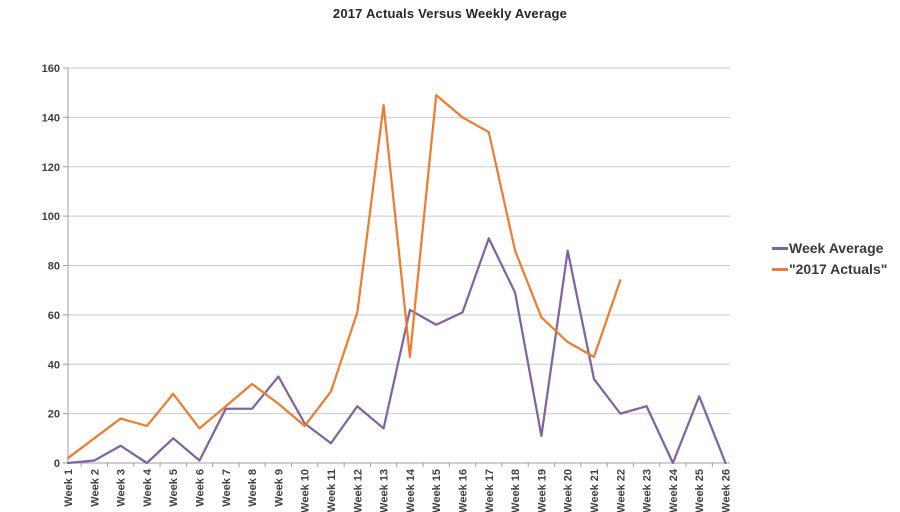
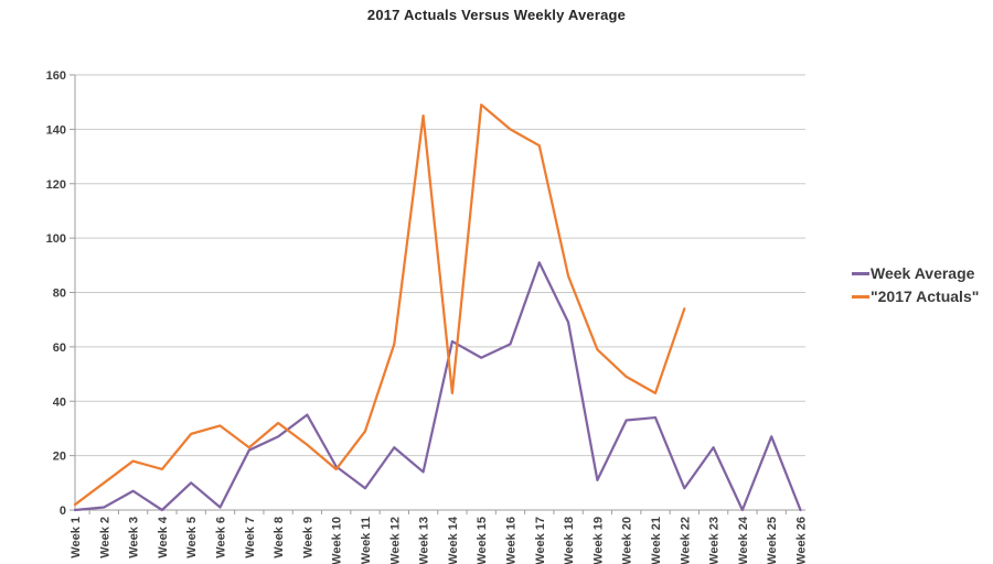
"2017 Actuals"/Week 6: 14 -> 31
Week Average/Week 8: 22 -> 27
Week Average/Week 20: 86 -> 33
Week Average/Week 22: 20 -> 8
